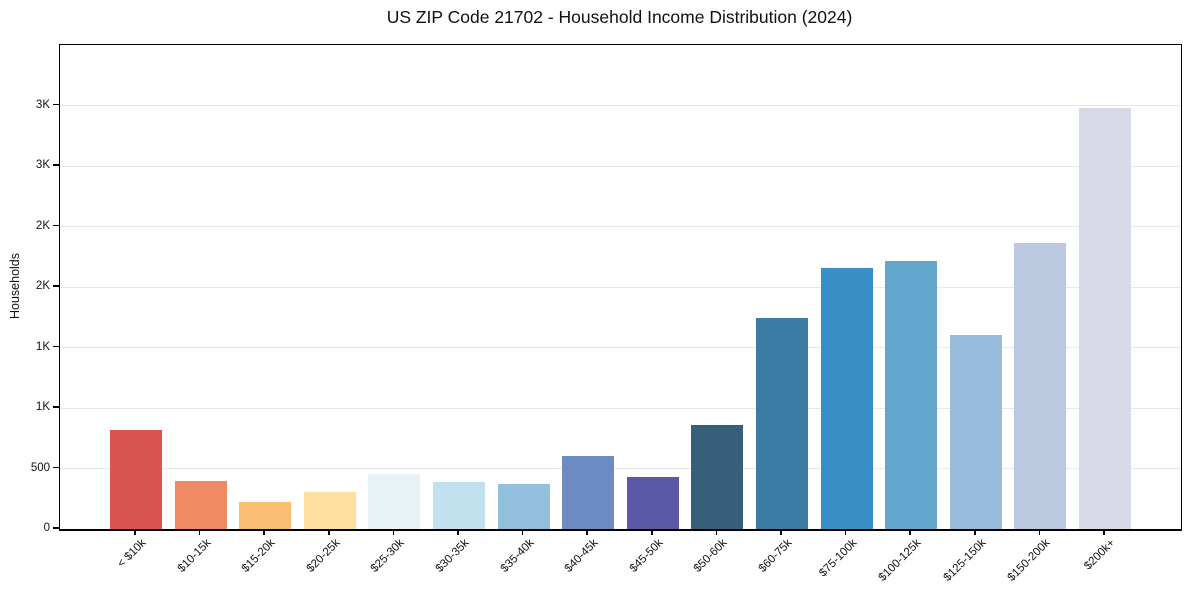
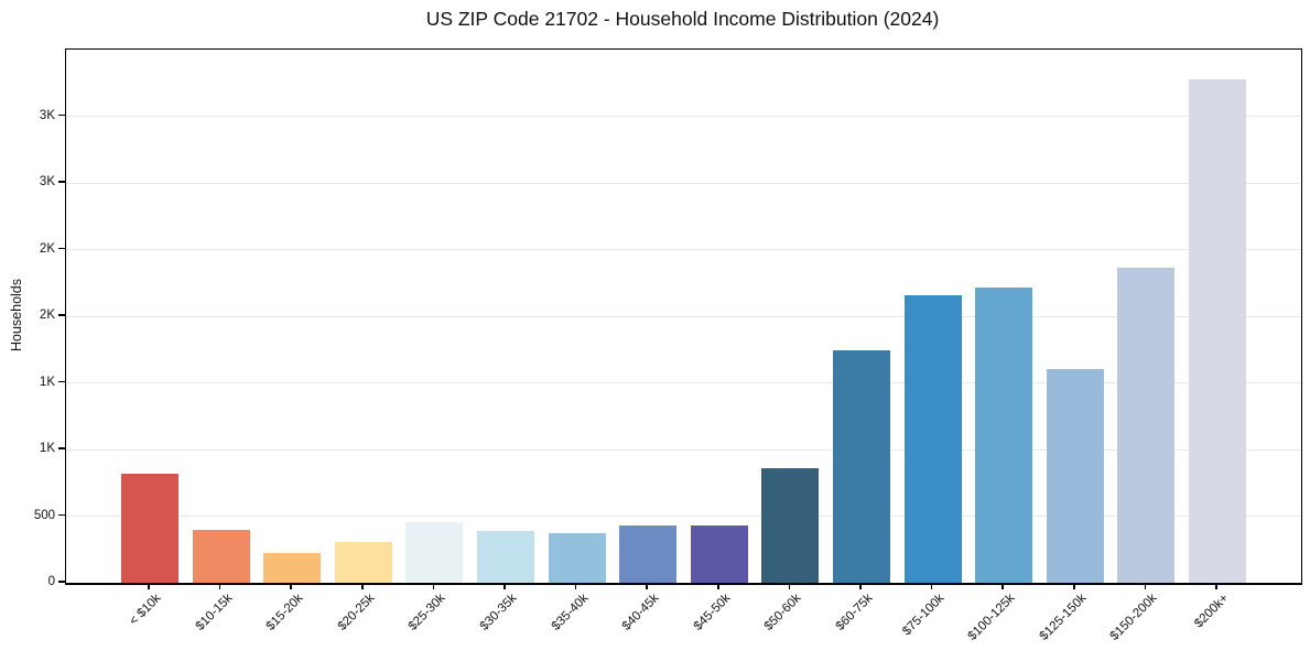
$40-45k: 0.60K -> 0.43K
$200k+: 3.48K -> 3.78K
